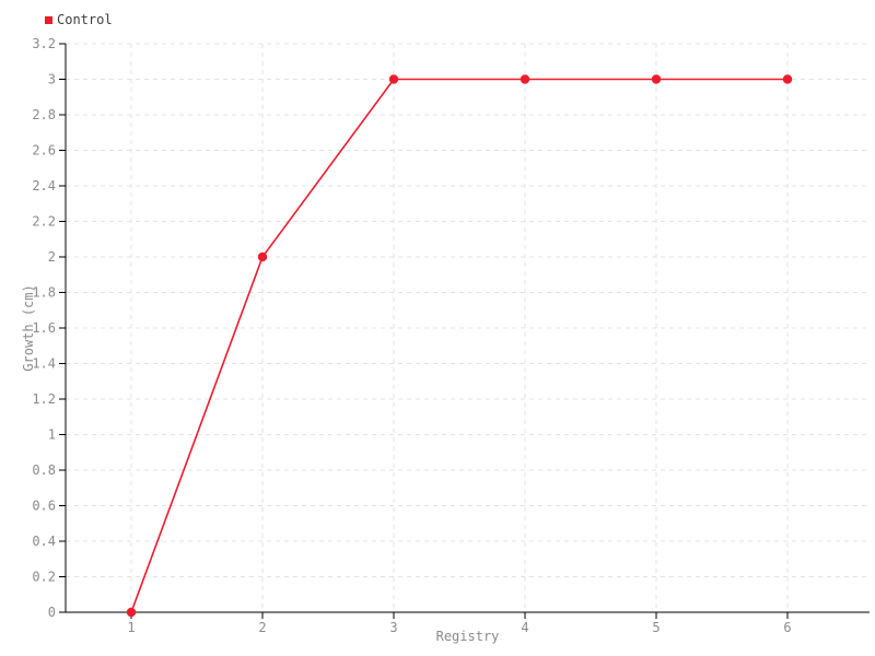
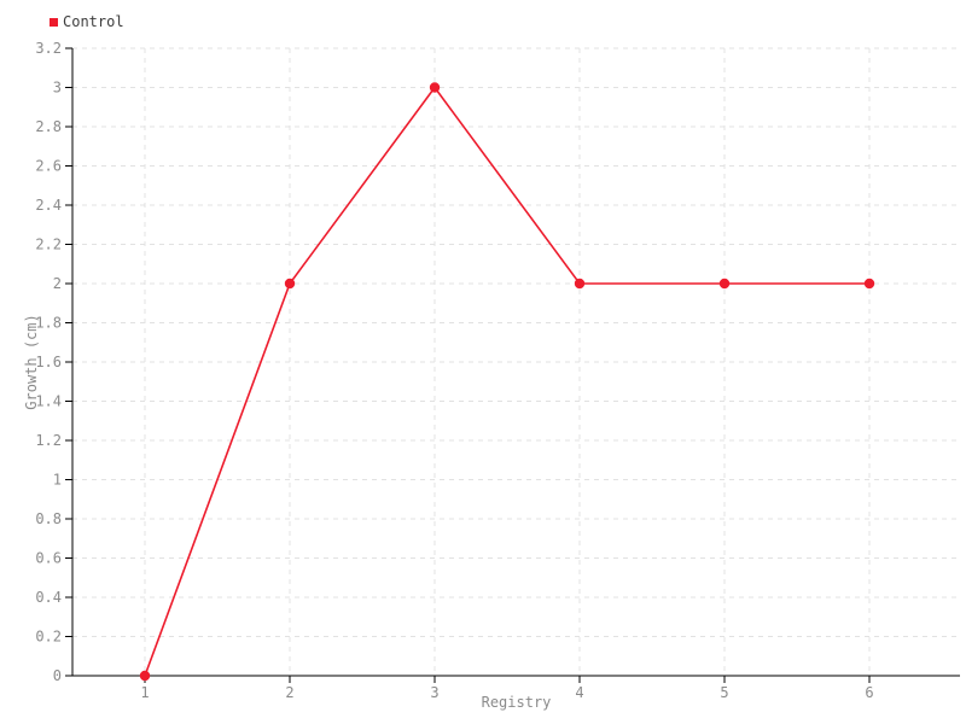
4: 3 -> 2
5: 3 -> 2
6: 3 -> 2
